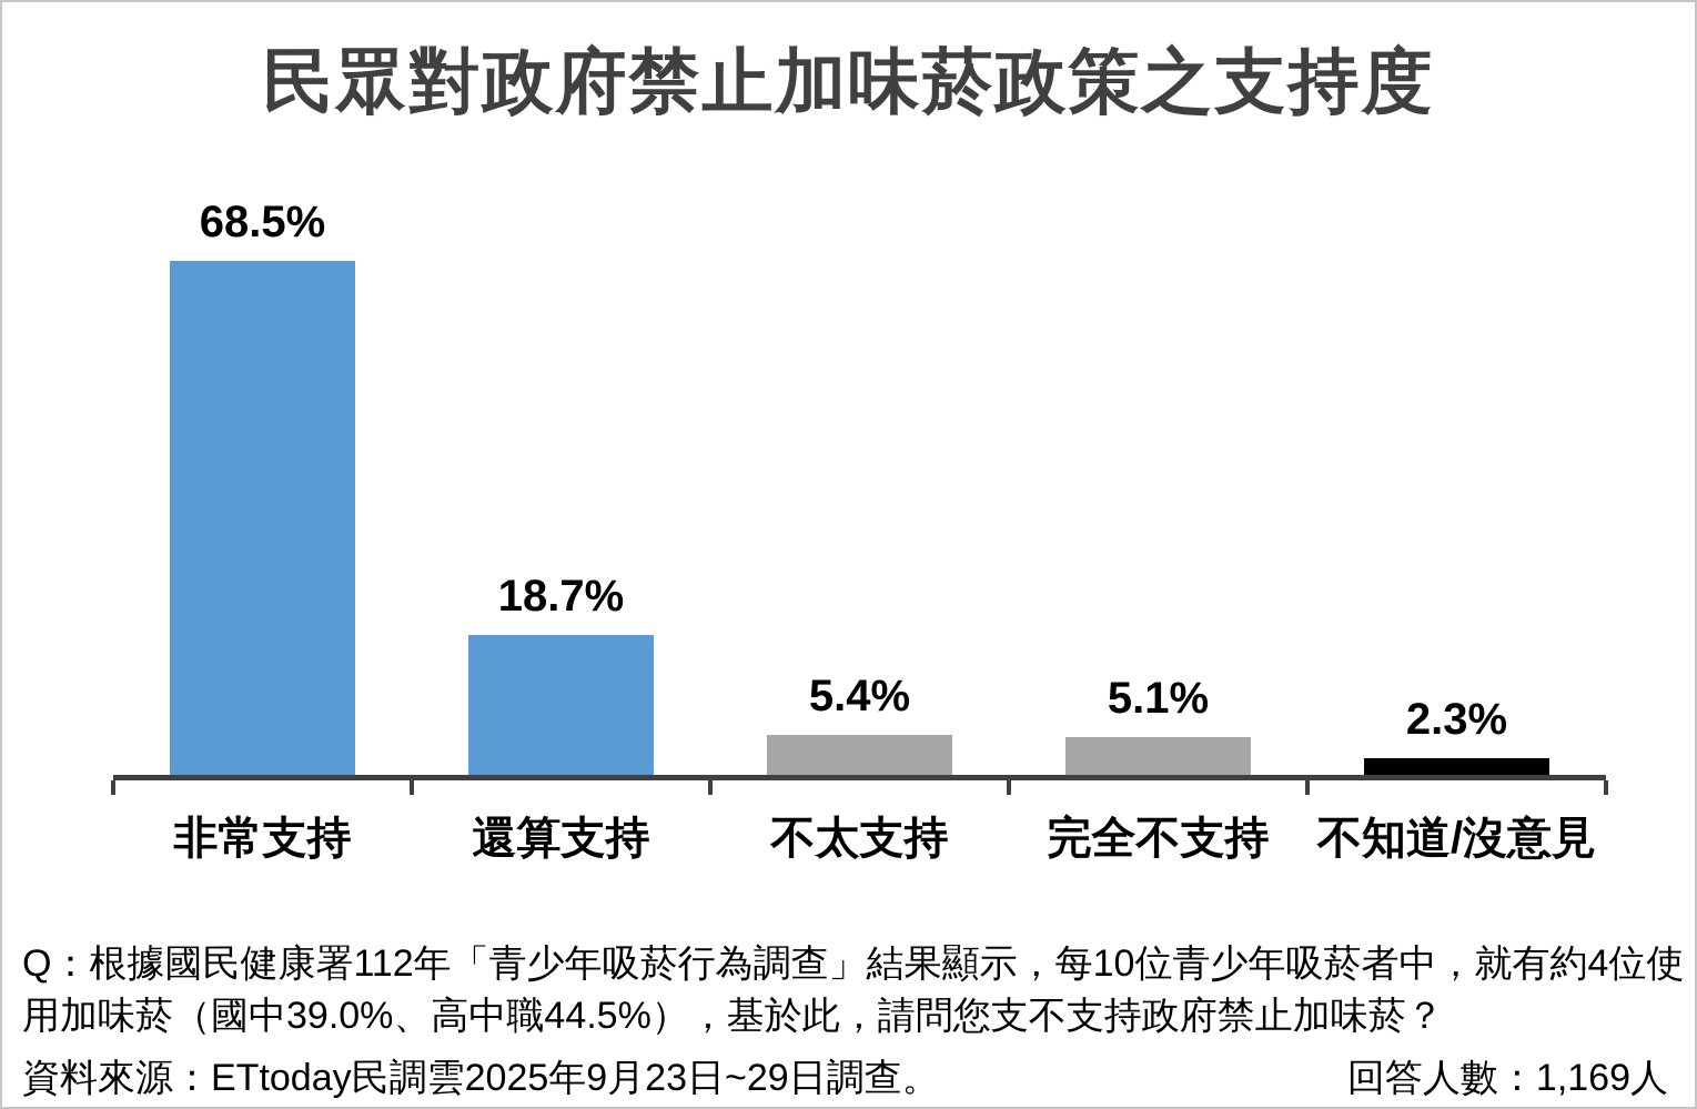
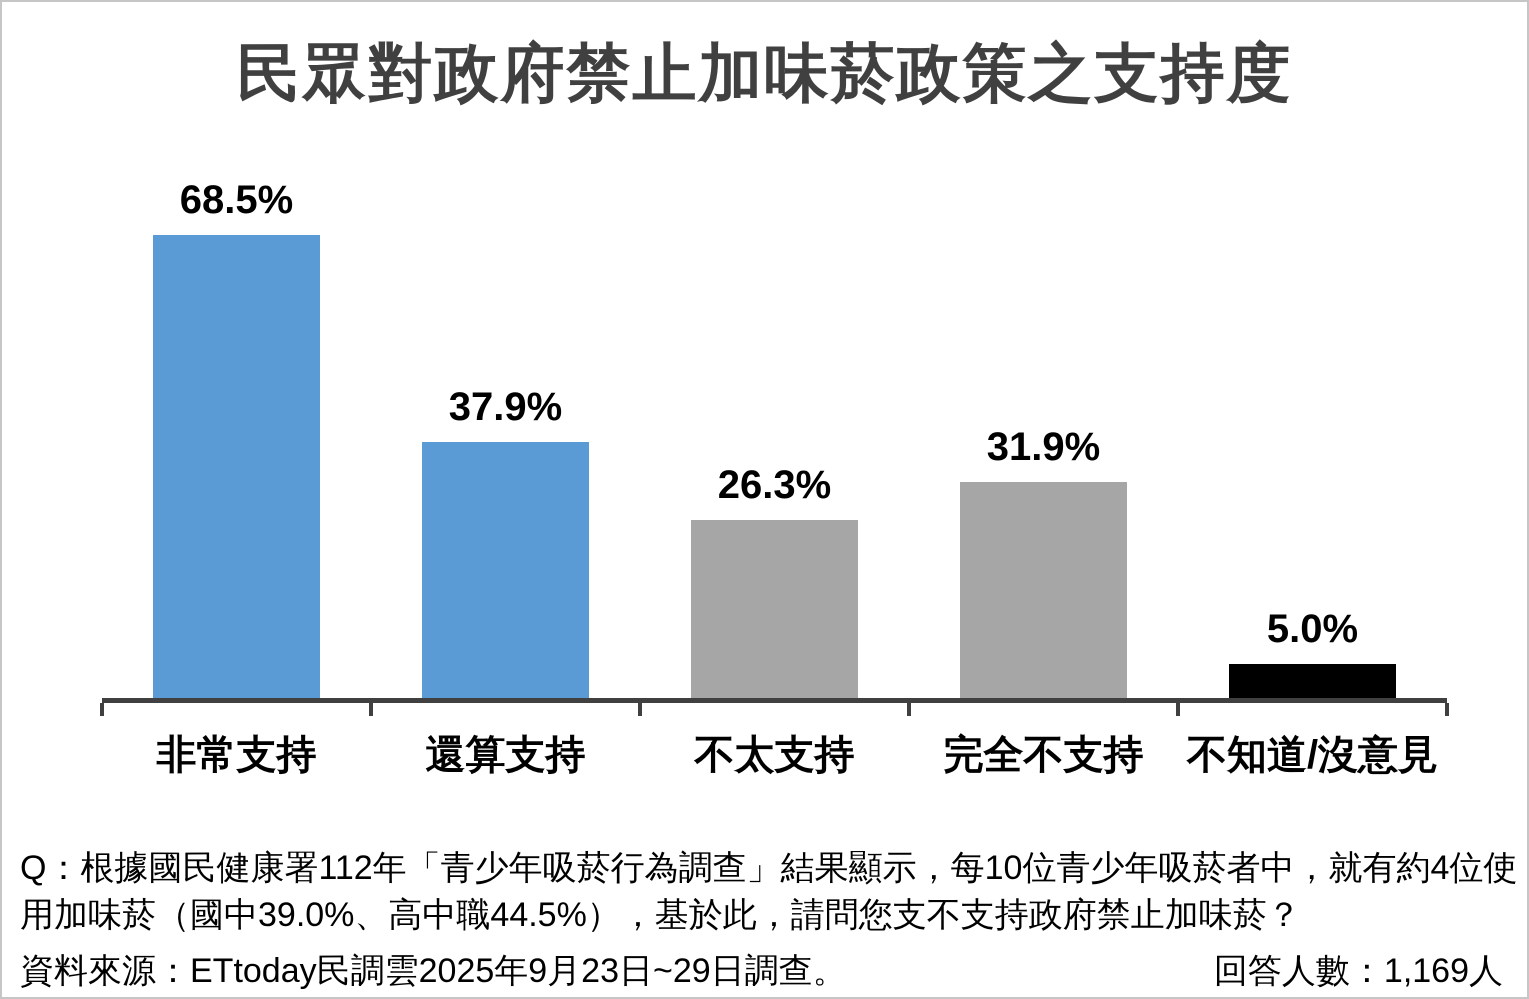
還算支持: 18.7% -> 37.9%
不太支持: 5.4% -> 26.3%
完全不支持: 5.1% -> 31.9%
不知道/沒意見: 2.3% -> 5.0%
